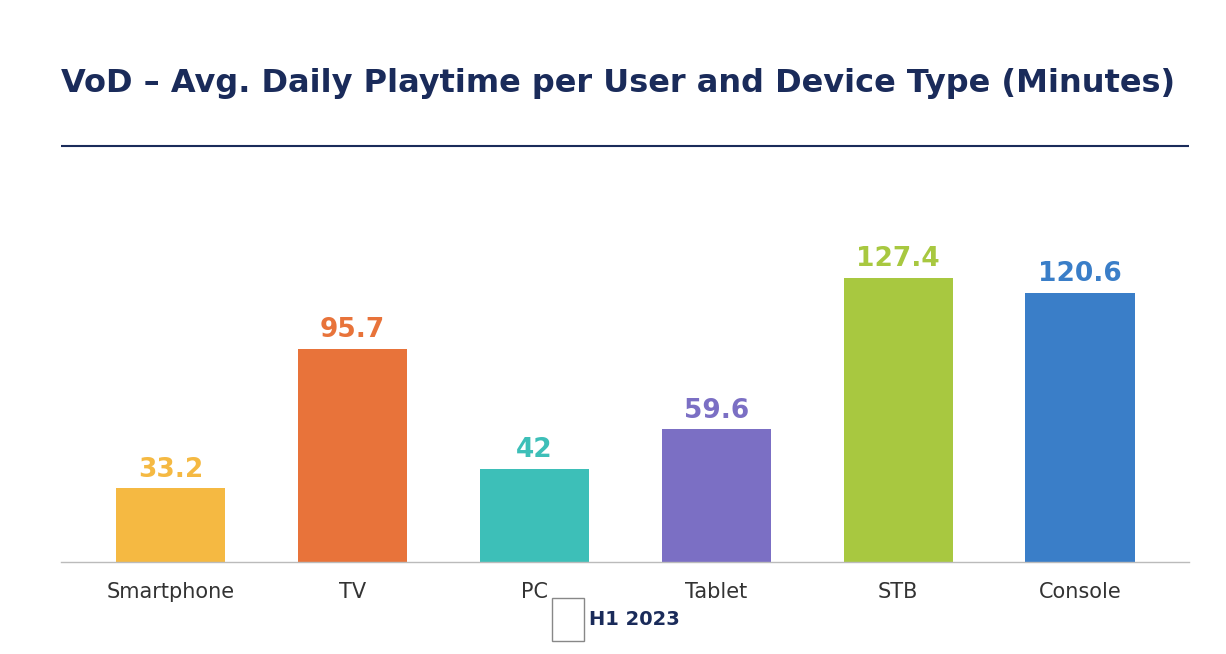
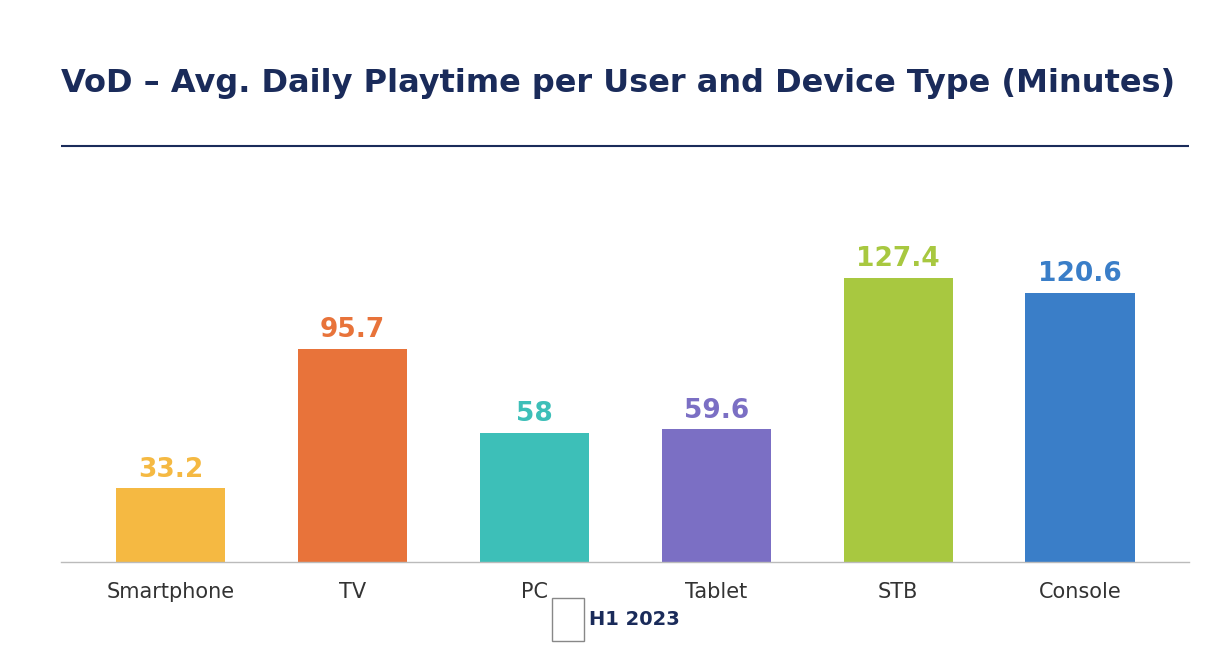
PC: 42 -> 58
